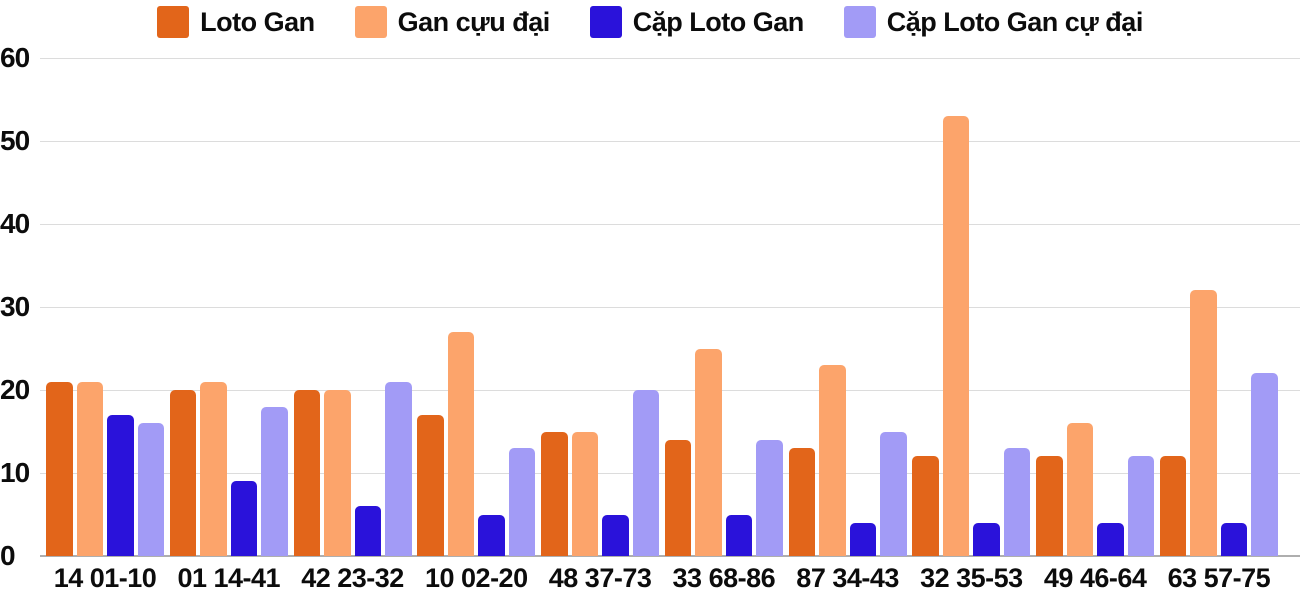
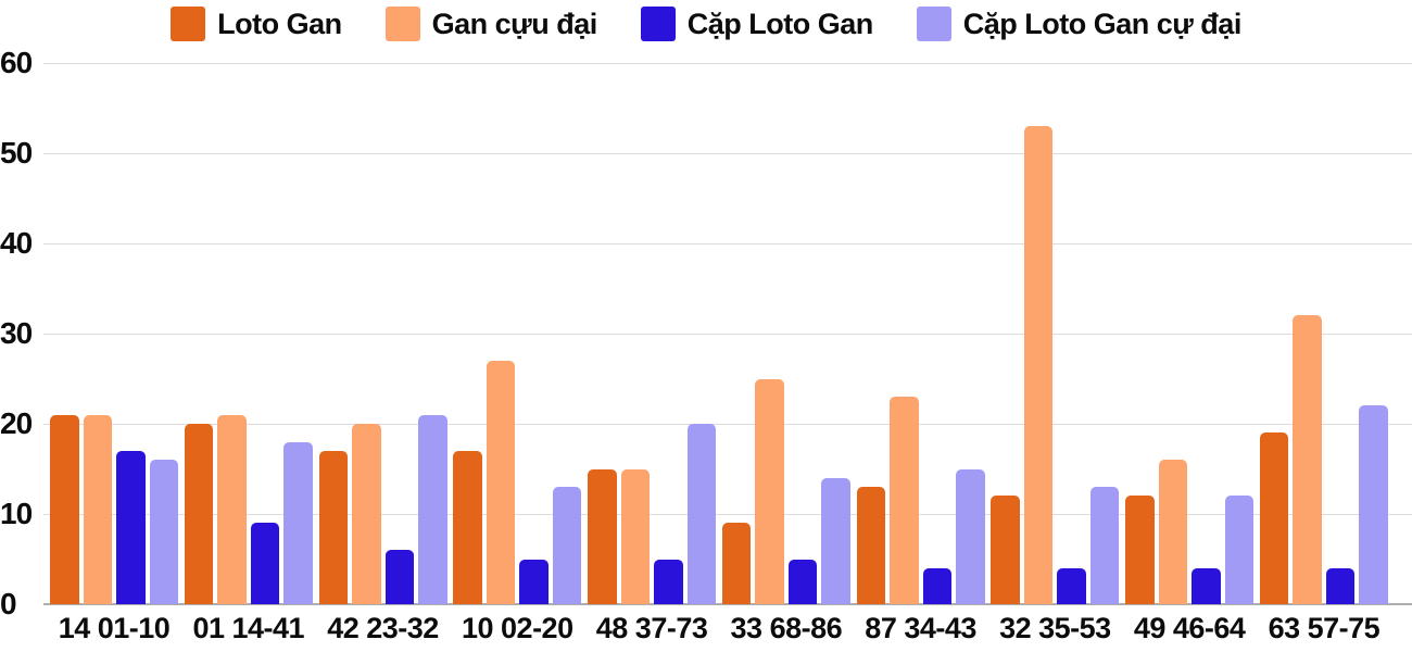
Loto Gan/42 23-32: 20 -> 17
Loto Gan/33 68-86: 14 -> 9
Loto Gan/63 57-75: 12 -> 19
